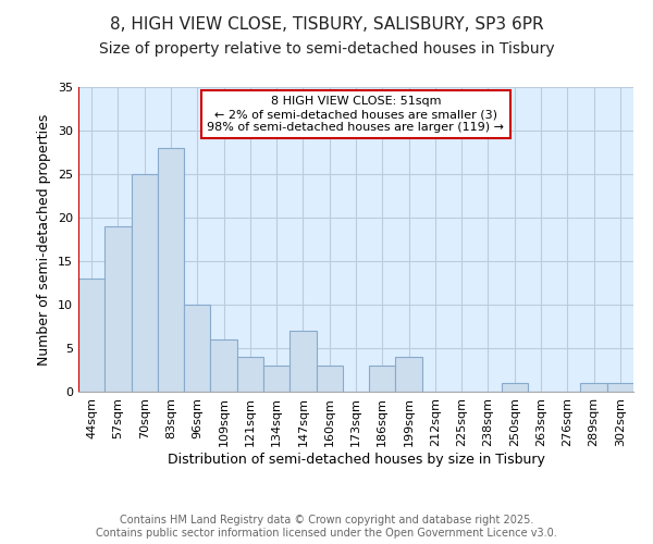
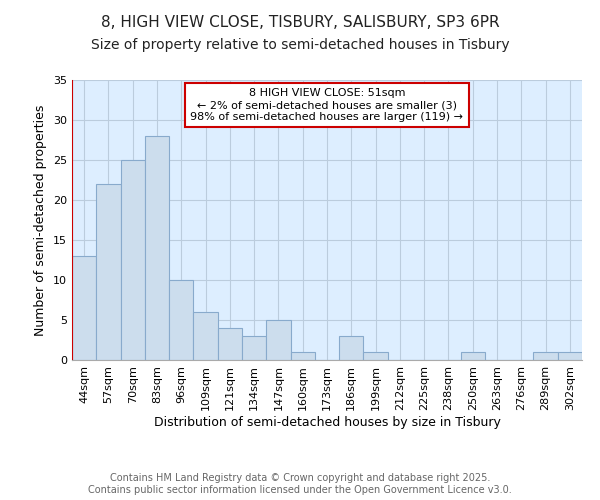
57sqm: 19 -> 22
147sqm: 7 -> 5
160sqm: 3 -> 1
199sqm: 4 -> 1
